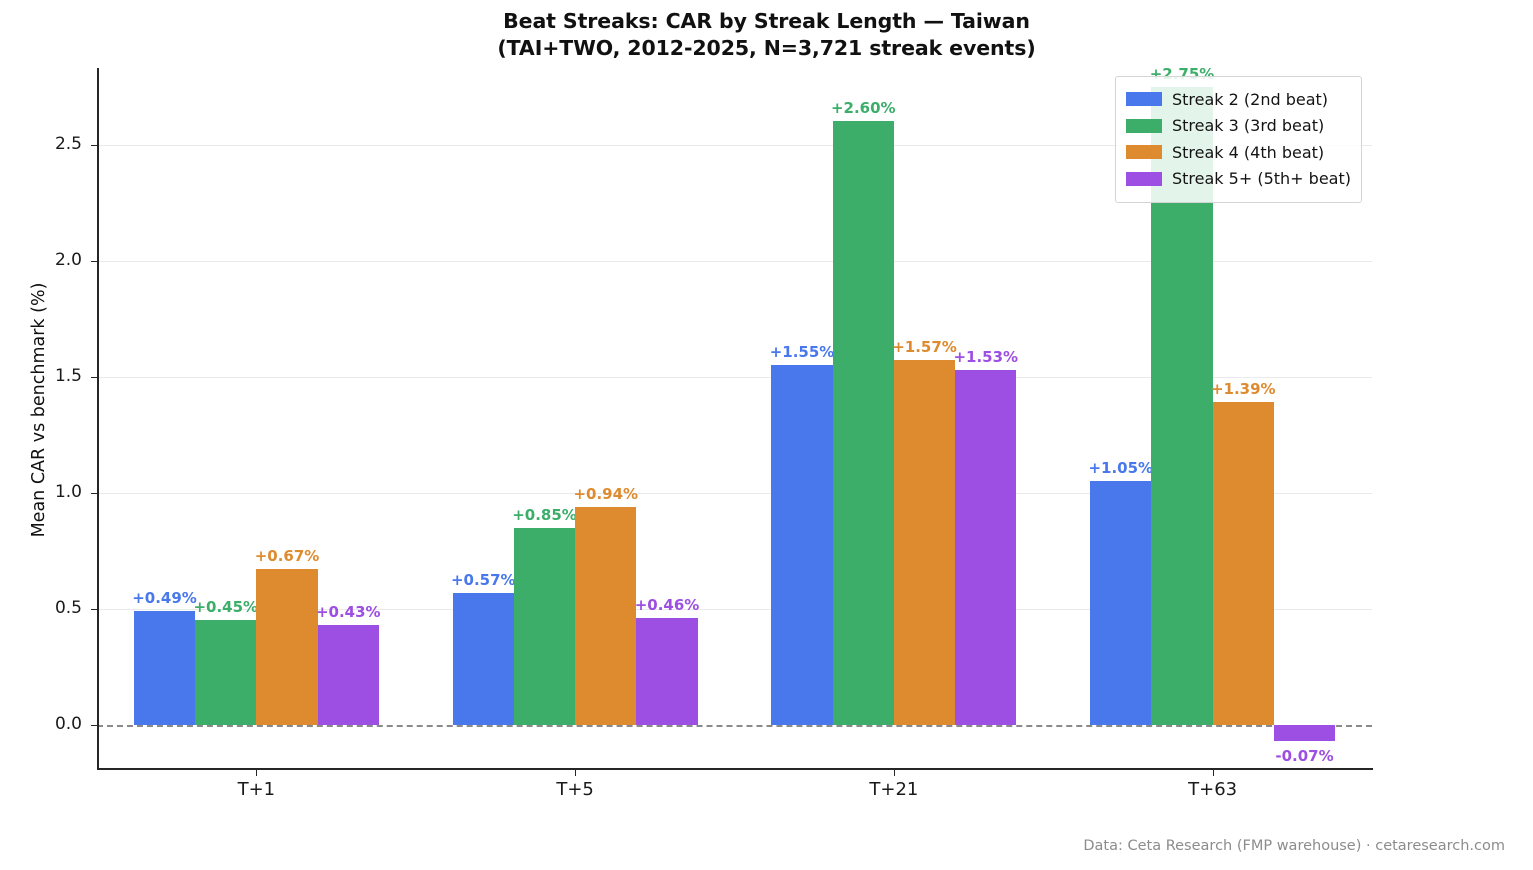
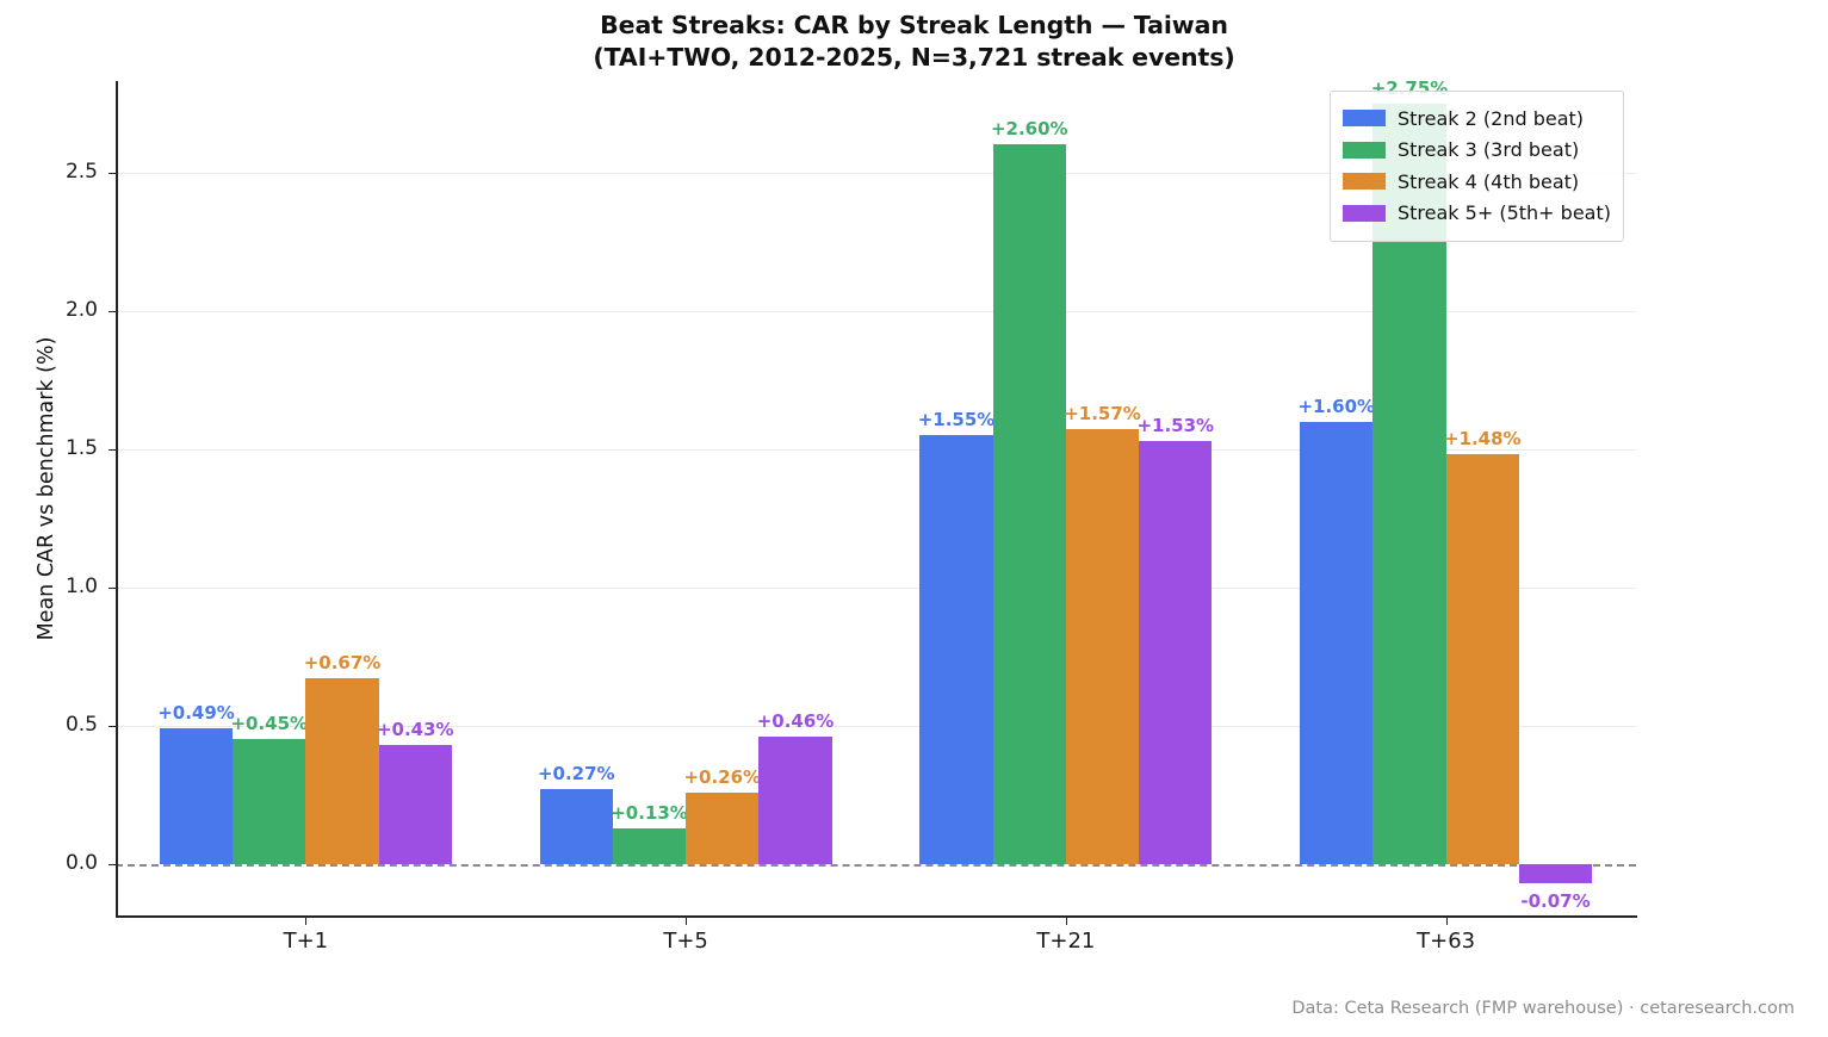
Streak 2 (2nd beat)/T+5: +0.57% -> +0.27%
Streak 3 (3rd beat)/T+5: +0.85% -> +0.13%
Streak 4 (4th beat)/T+5: +0.94% -> +0.26%
Streak 2 (2nd beat)/T+63: +1.05% -> +1.60%
Streak 4 (4th beat)/T+63: +1.39% -> +1.48%
